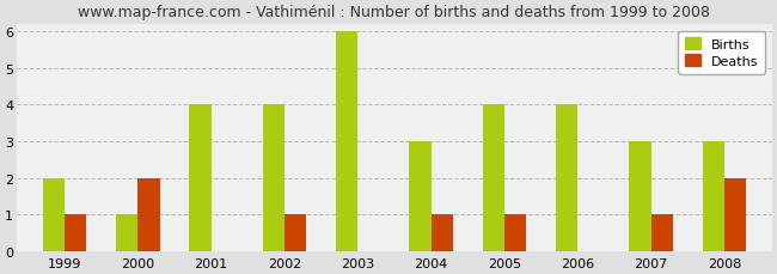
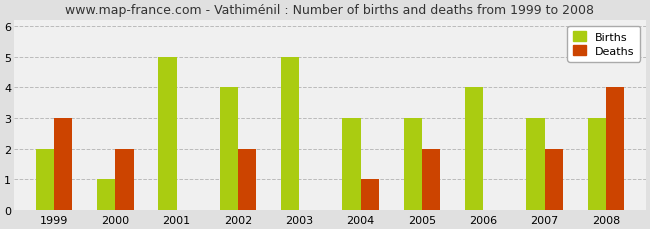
Deaths/1999: 1 -> 3
Births/2001: 4 -> 5
Deaths/2002: 1 -> 2
Births/2003: 6 -> 5
Births/2005: 4 -> 3
Deaths/2005: 1 -> 2
Deaths/2007: 1 -> 2
Deaths/2008: 2 -> 4
